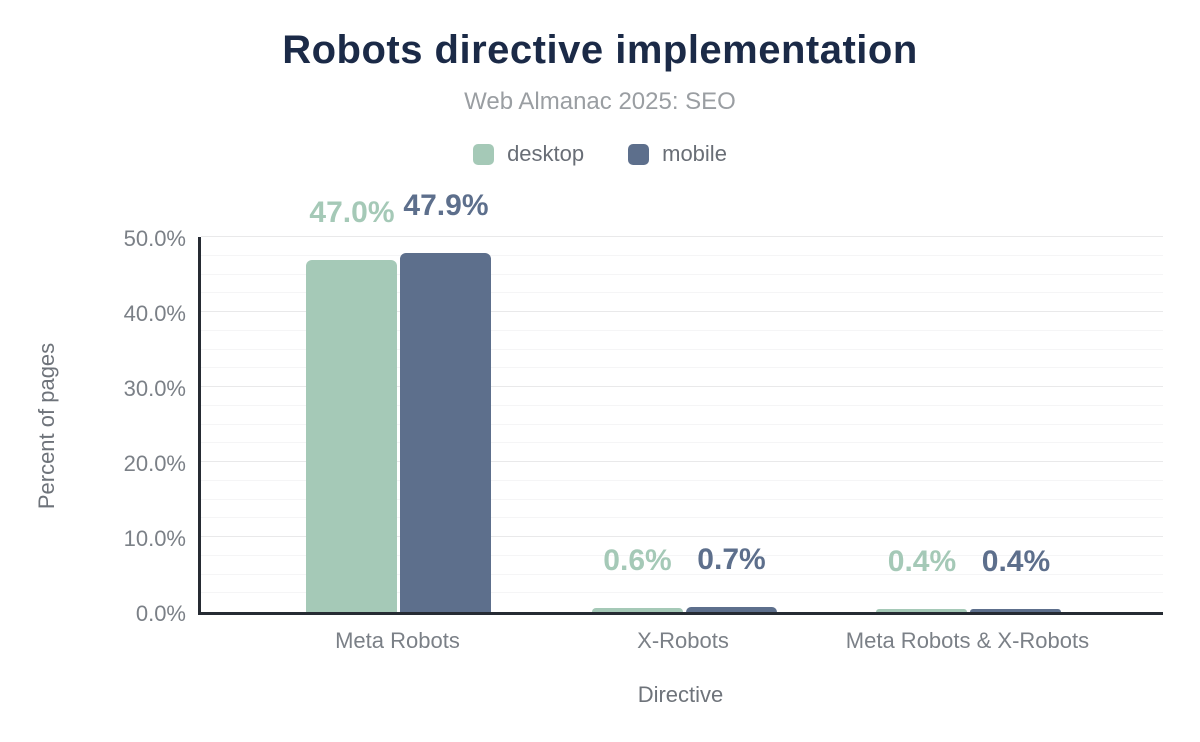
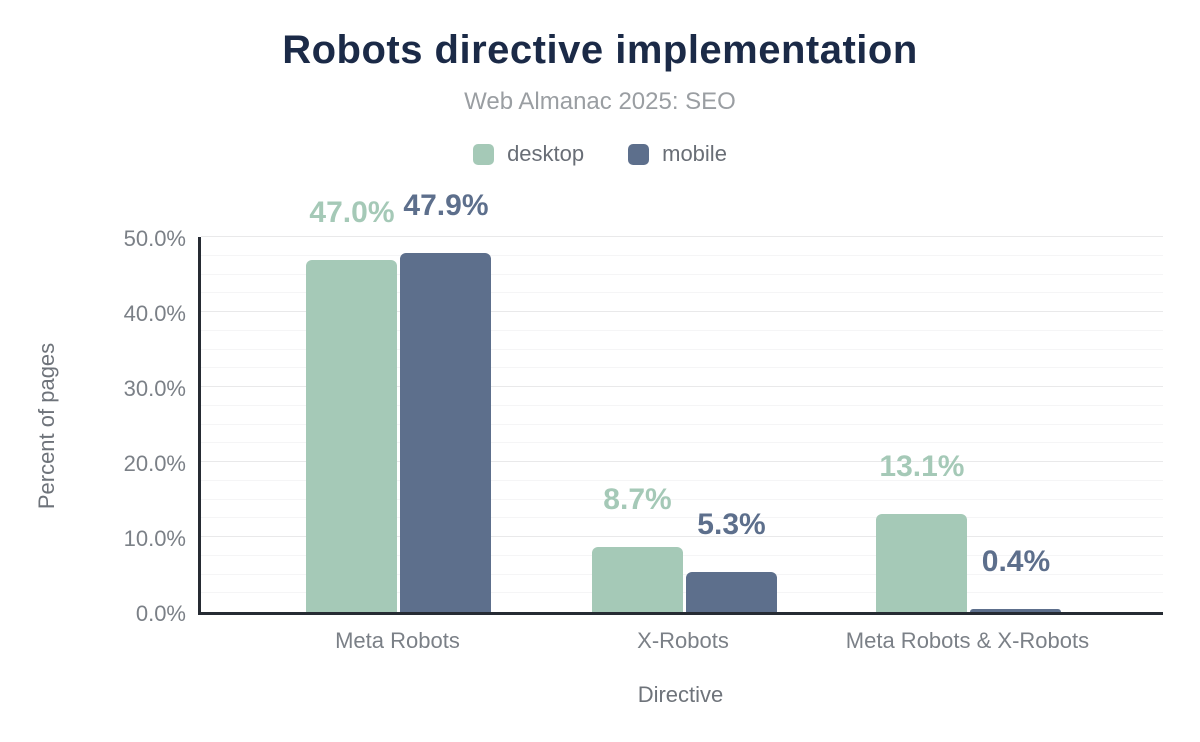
desktop/X-Robots: 0.6% -> 8.7%
mobile/X-Robots: 0.7% -> 5.3%
desktop/Meta Robots & X-Robots: 0.4% -> 13.1%
